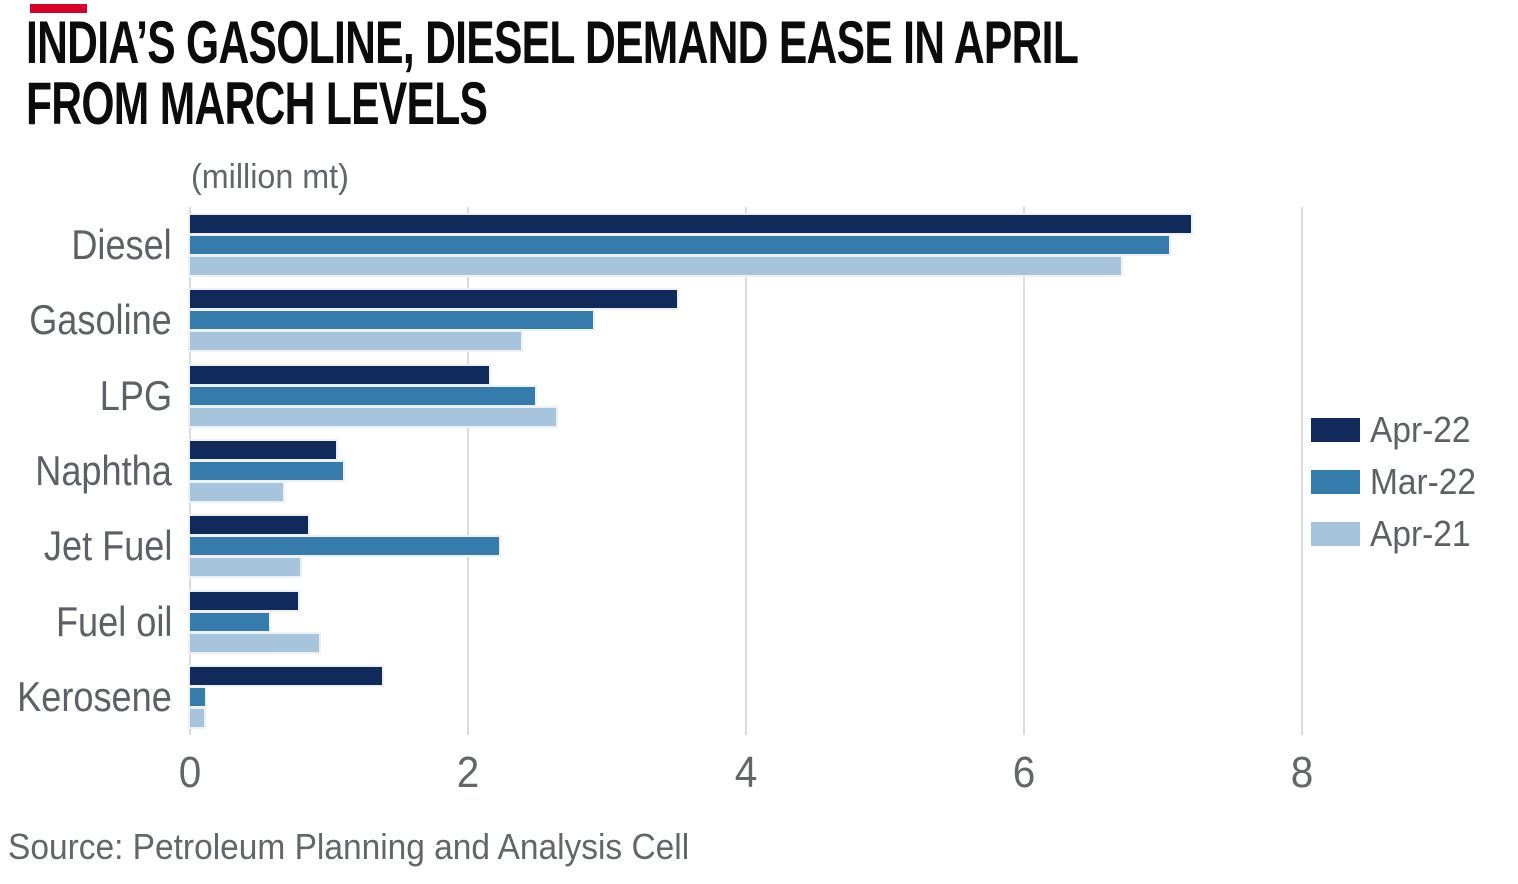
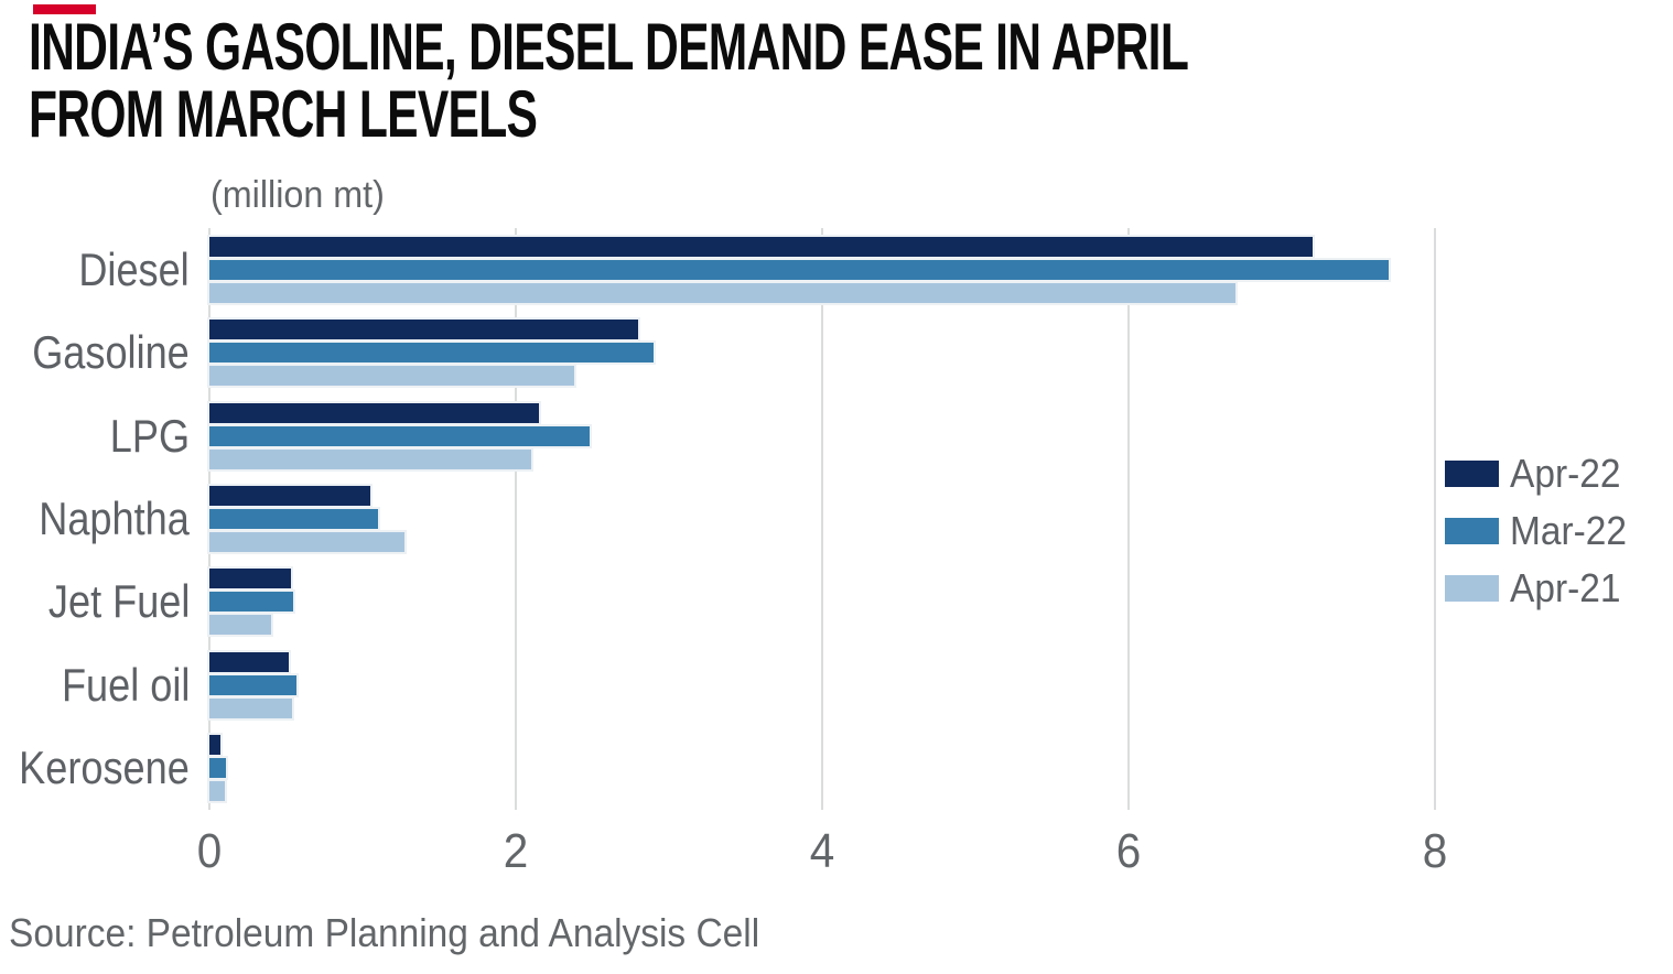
Mar-22/Diesel: 7.04 -> 7.70
Apr-22/Gasoline: 3.50 -> 2.80
Apr-21/LPG: 2.63 -> 2.10
Apr-21/Naphtha: 0.67 -> 1.27
Apr-22/Jet Fuel: 0.85 -> 0.53
Mar-22/Jet Fuel: 2.22 -> 0.55
Apr-21/Jet Fuel: 0.79 -> 0.40
Apr-22/Fuel oil: 0.78 -> 0.52
Apr-21/Fuel oil: 0.93 -> 0.54
Apr-22/Kerosene: 1.38 -> 0.07
